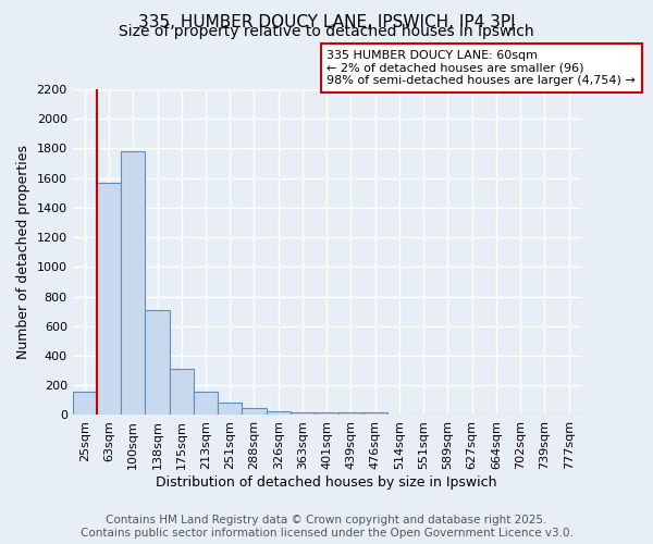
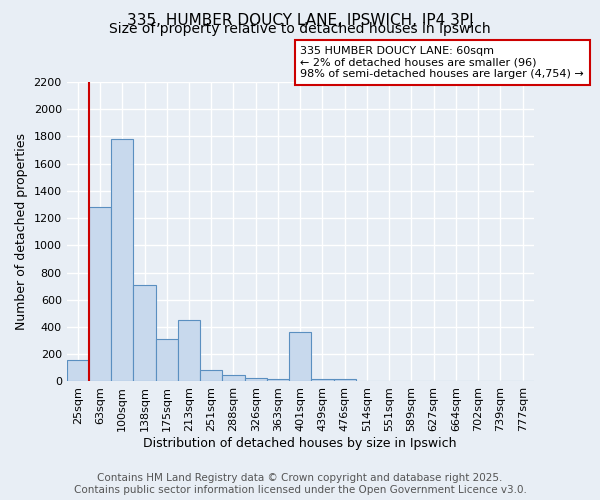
63sqm: 1570 -> 1280
213sqm: 160 -> 450
401sqm: 20 -> 360
